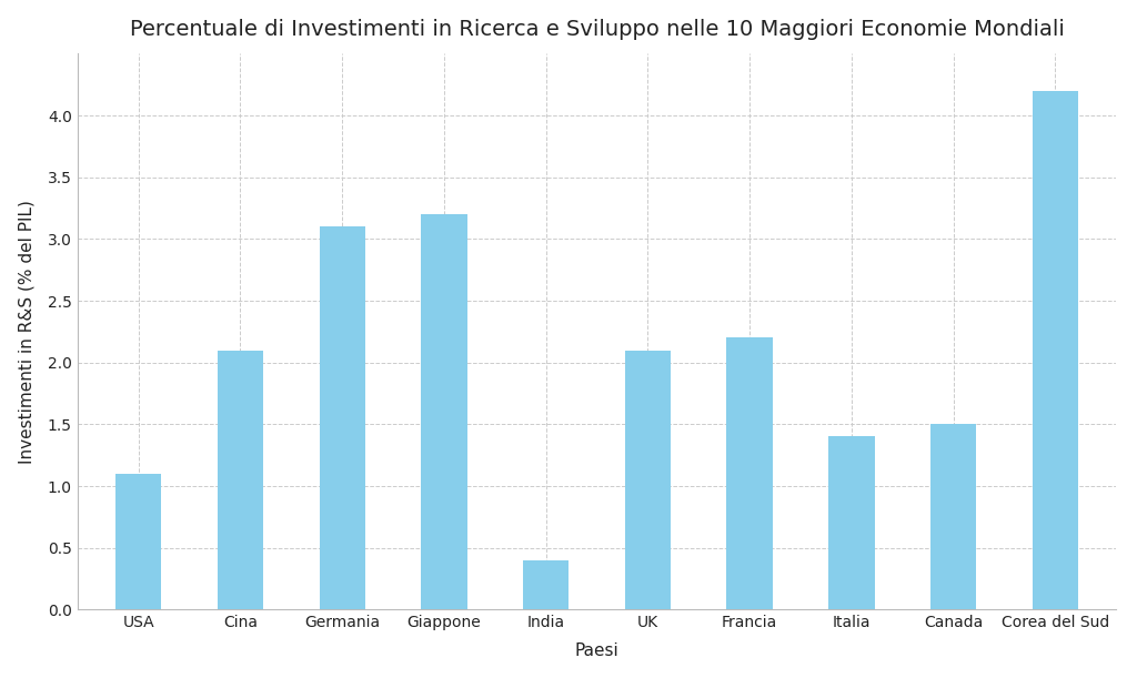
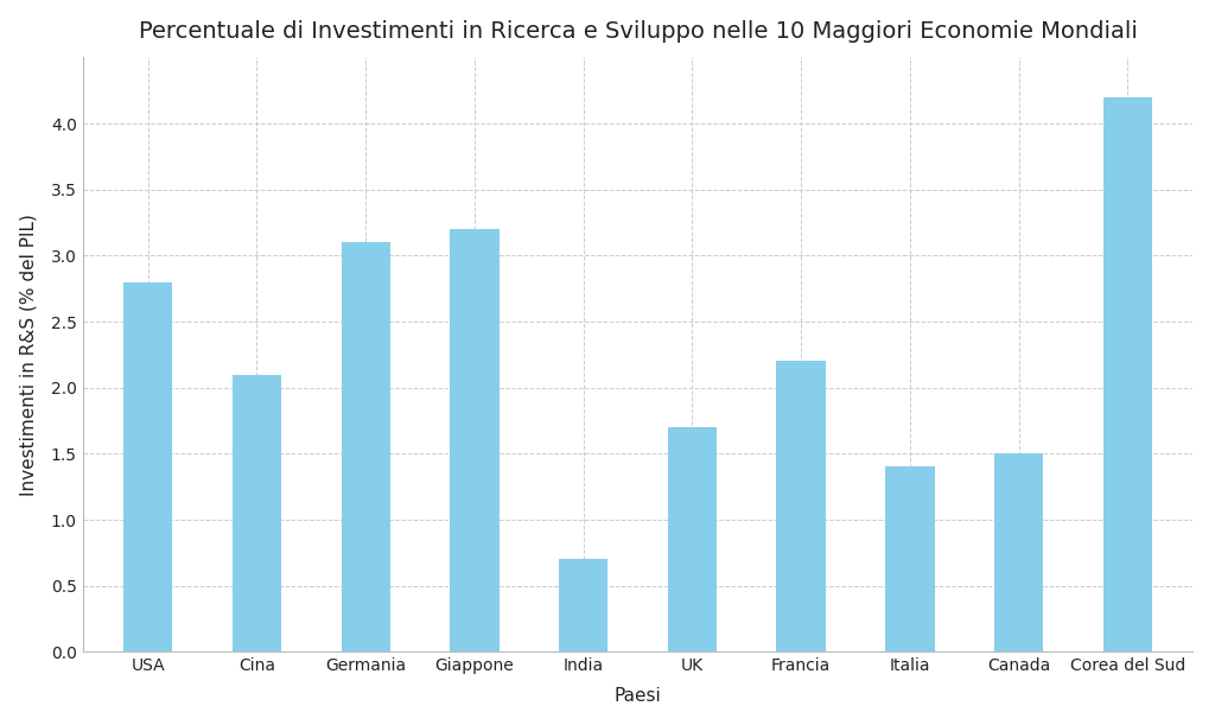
USA: 1.1 -> 2.8
India: 0.4 -> 0.7
UK: 2.1 -> 1.7
